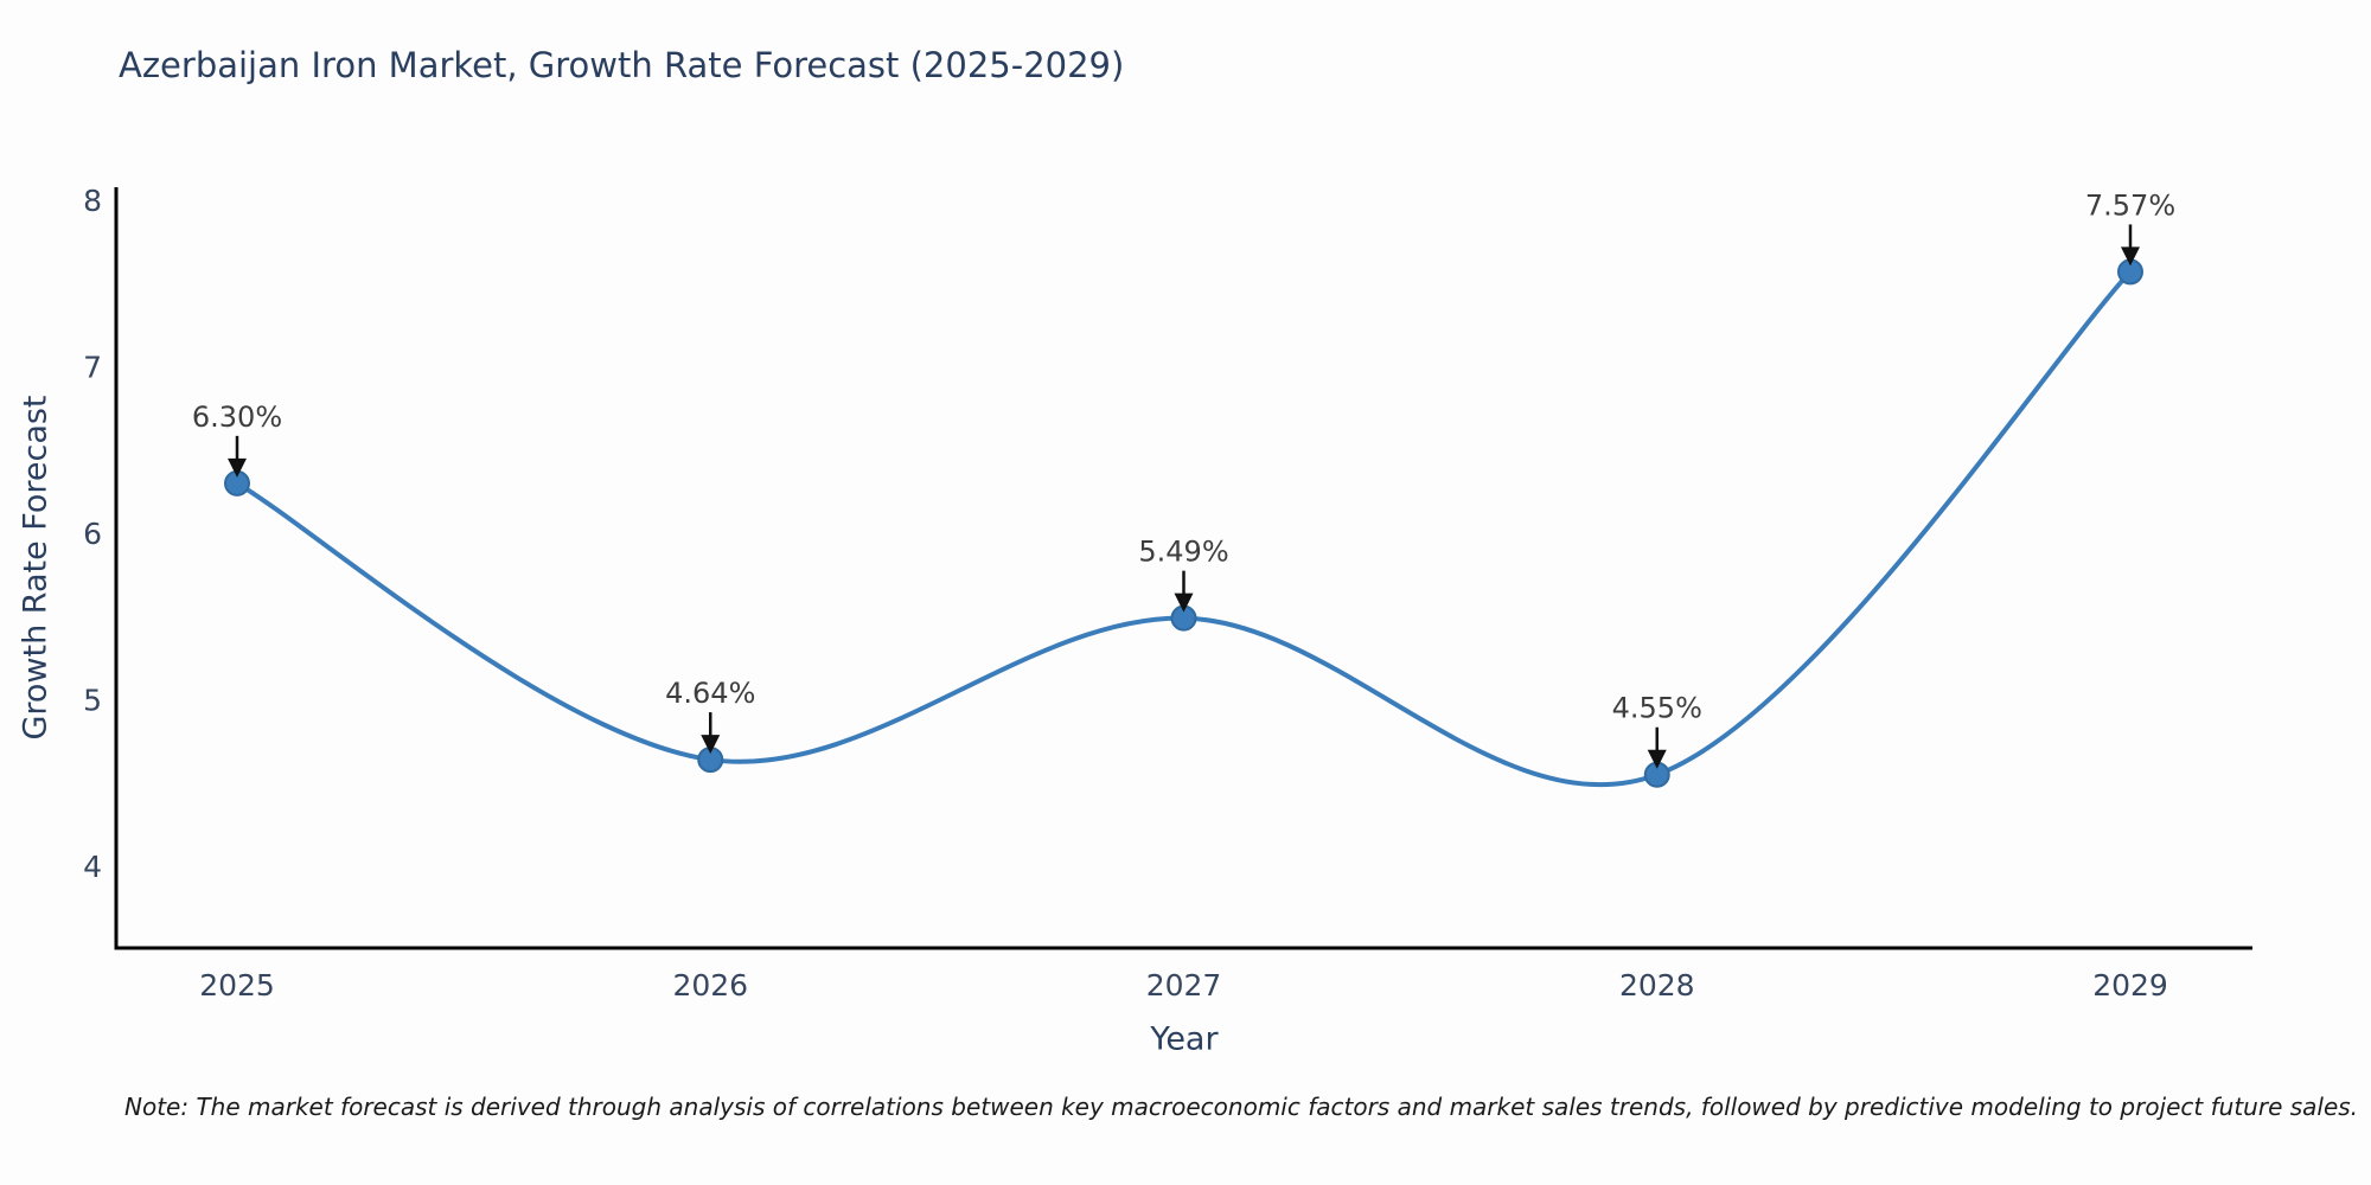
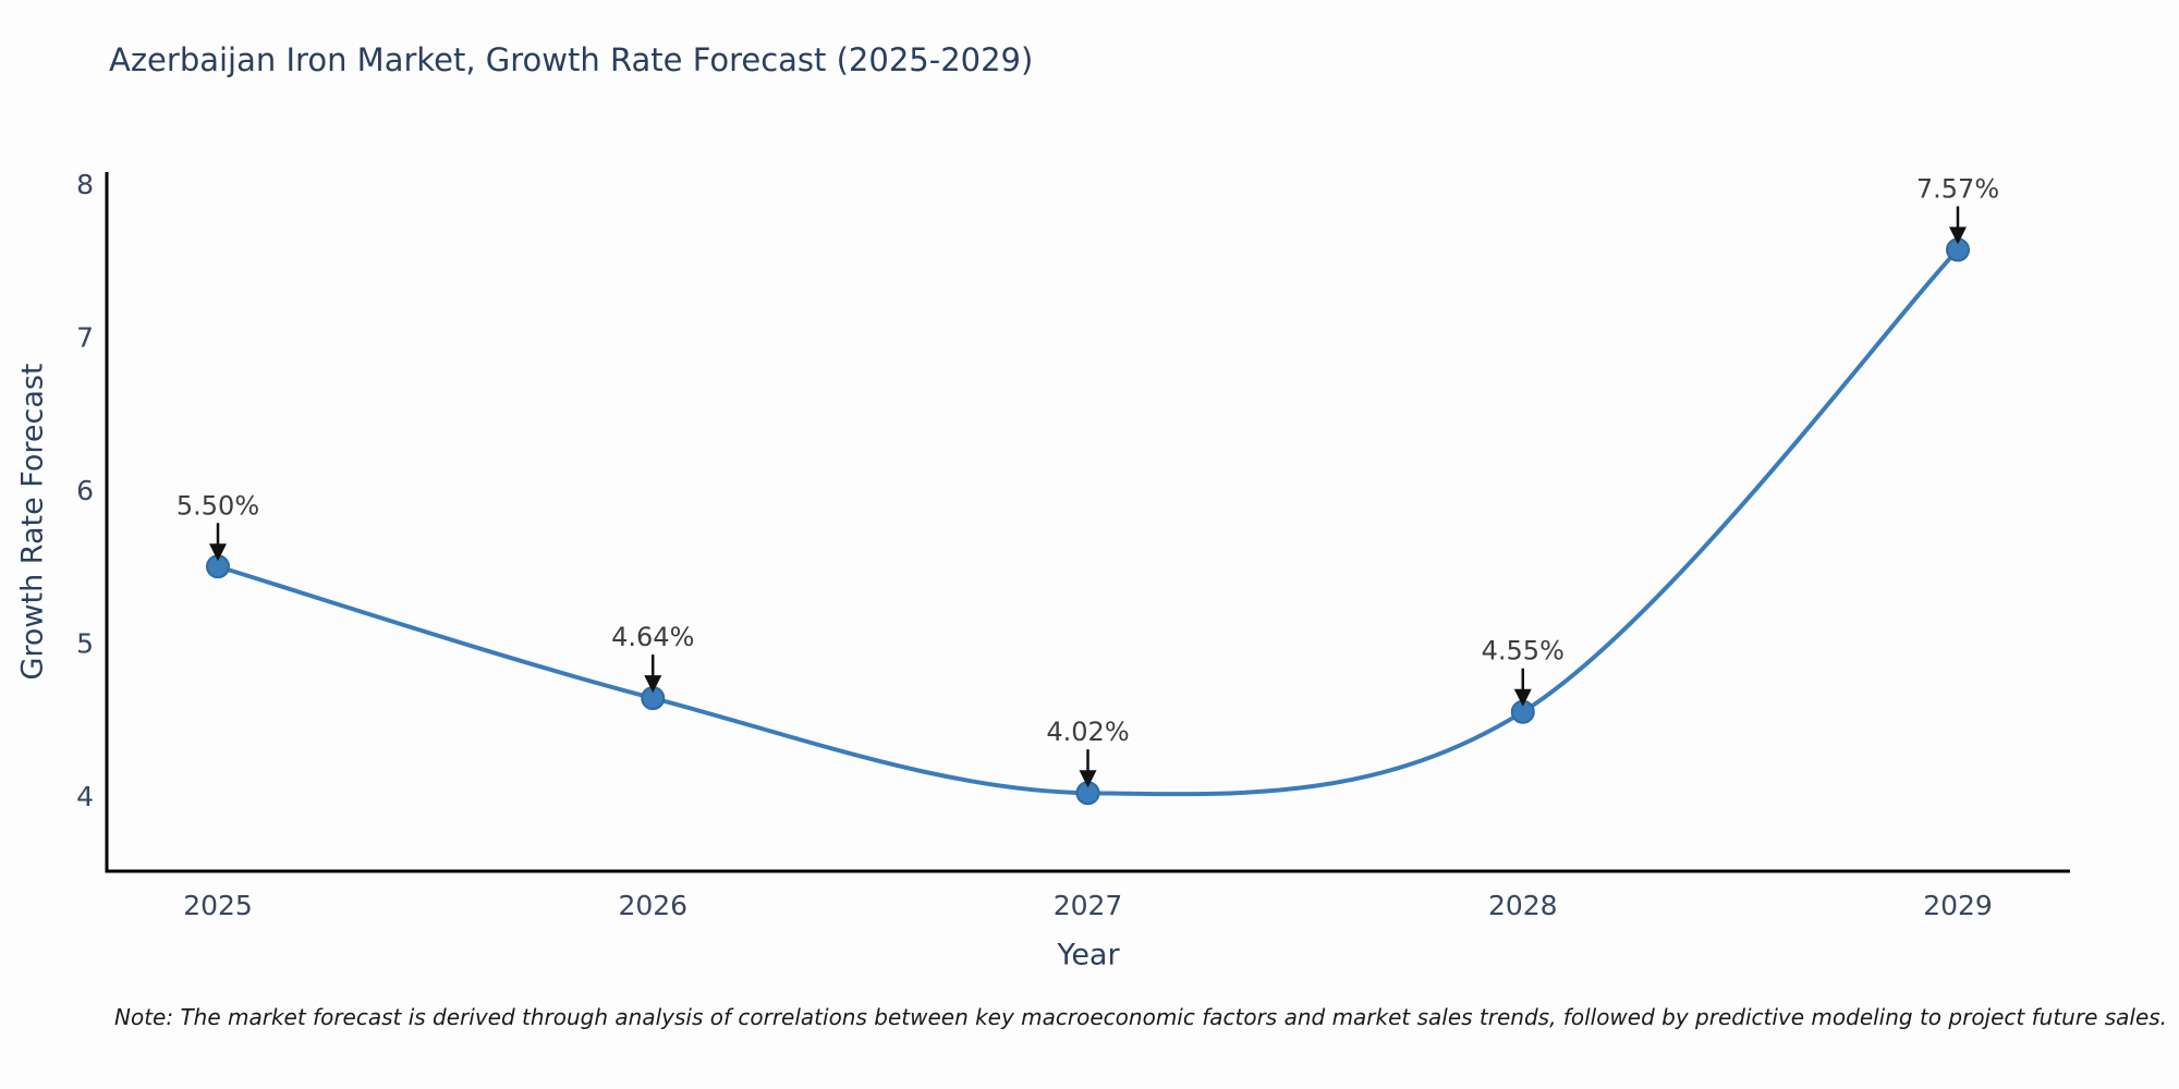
2025: 6.30% -> 5.50%
2027: 5.49% -> 4.02%
